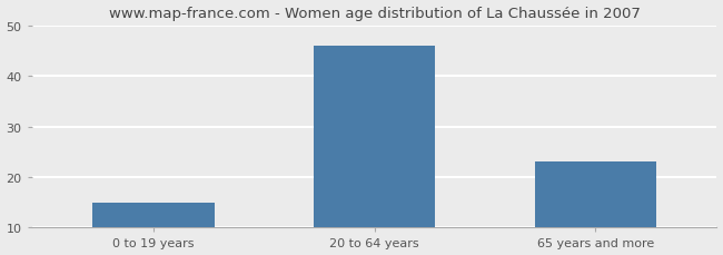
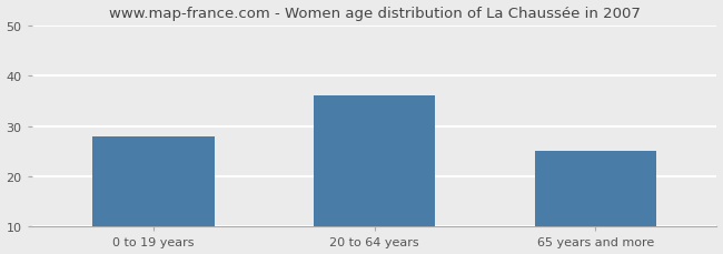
0 to 19 years: 15 -> 28
20 to 64 years: 46 -> 36
65 years and more: 23 -> 25
